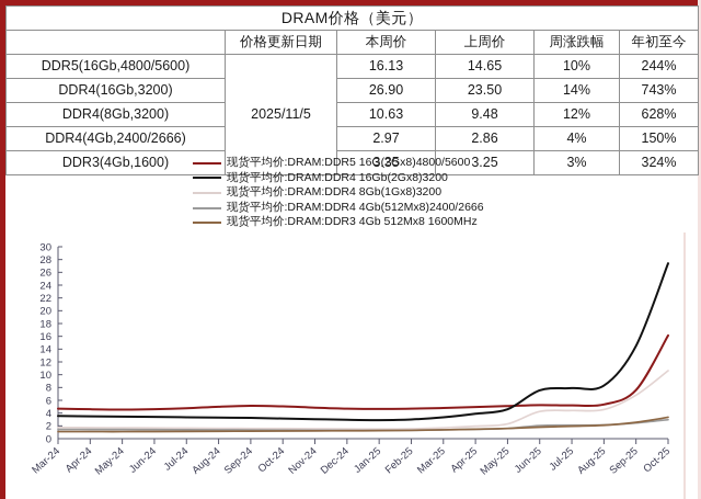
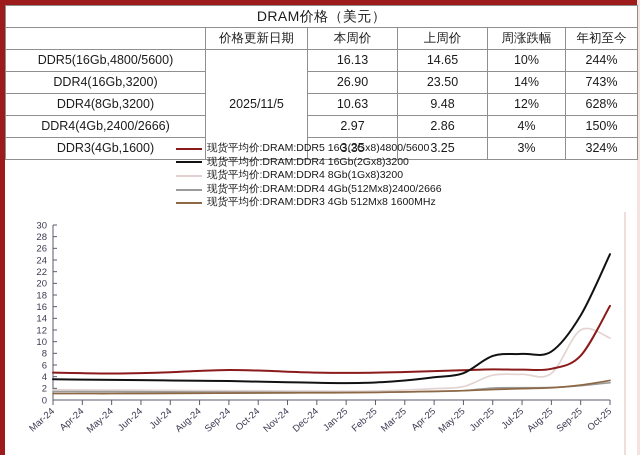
现货平均价:DRAM:DDR4 8Gb(1Gx8)3200/Sep-25: 7 -> 12
现货平均价:DRAM:DDR4 16Gb(2Gx8)3200/Oct-25: 27 -> 25
